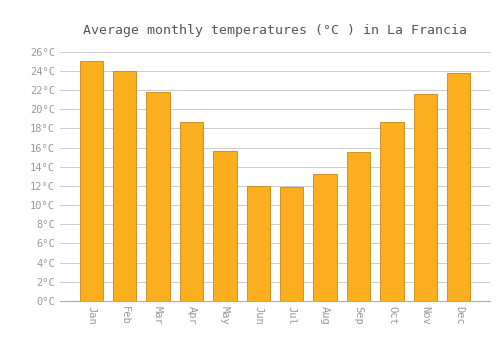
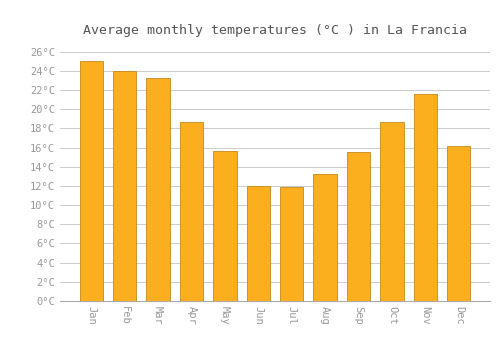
Mar: 21.8°C -> 23.2°C
Dec: 23.8°C -> 16.2°C
